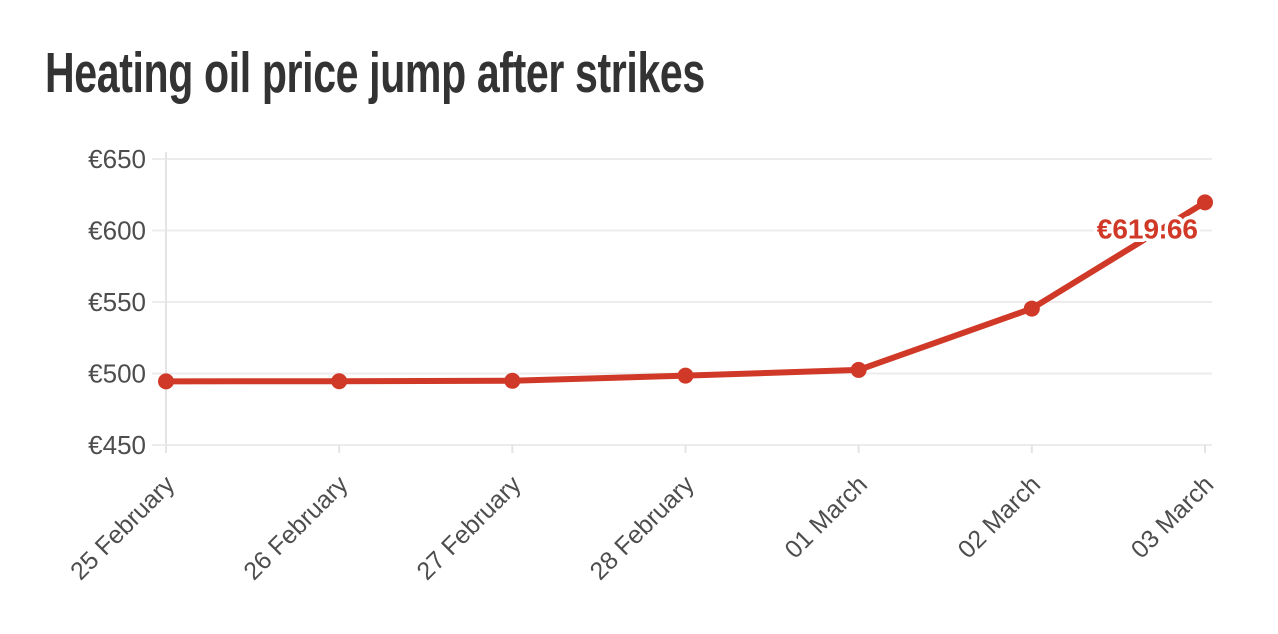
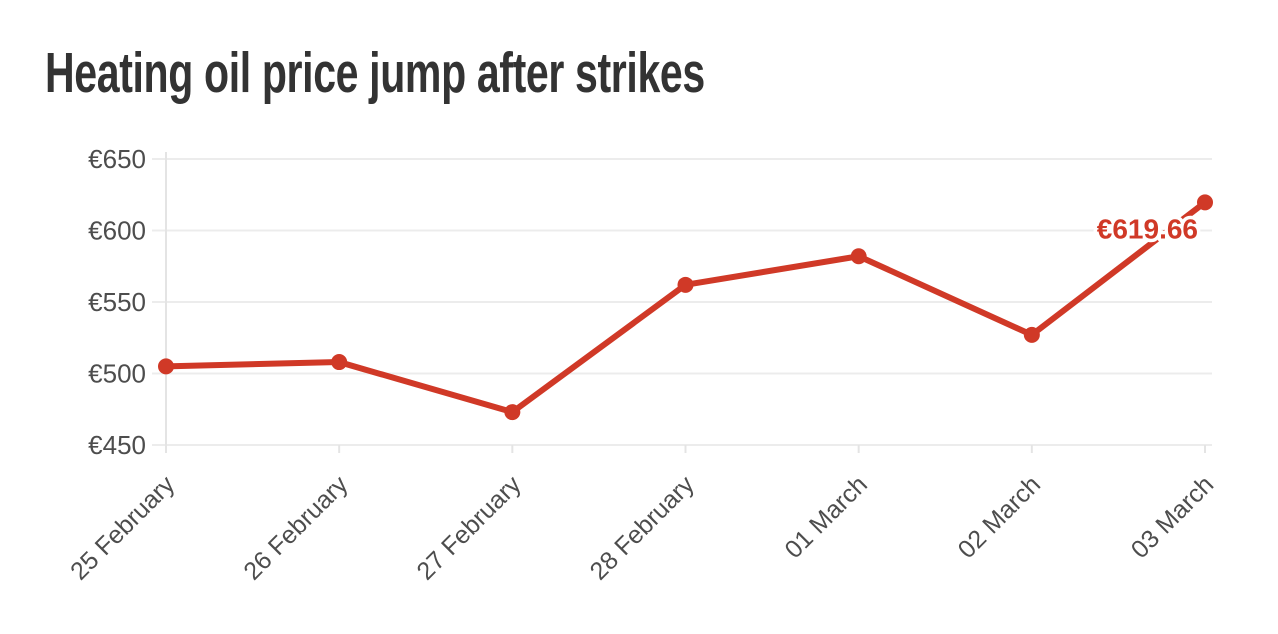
25 February: €494 -> €505
26 February: €495 -> €508
27 February: €495 -> €473
28 February: €498 -> €562
01 March: €502 -> €582
02 March: €545 -> €527
